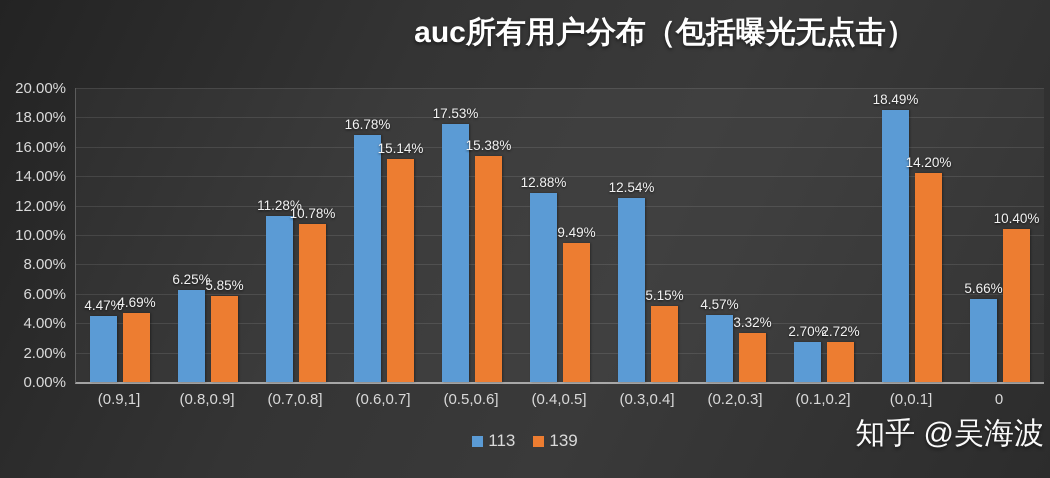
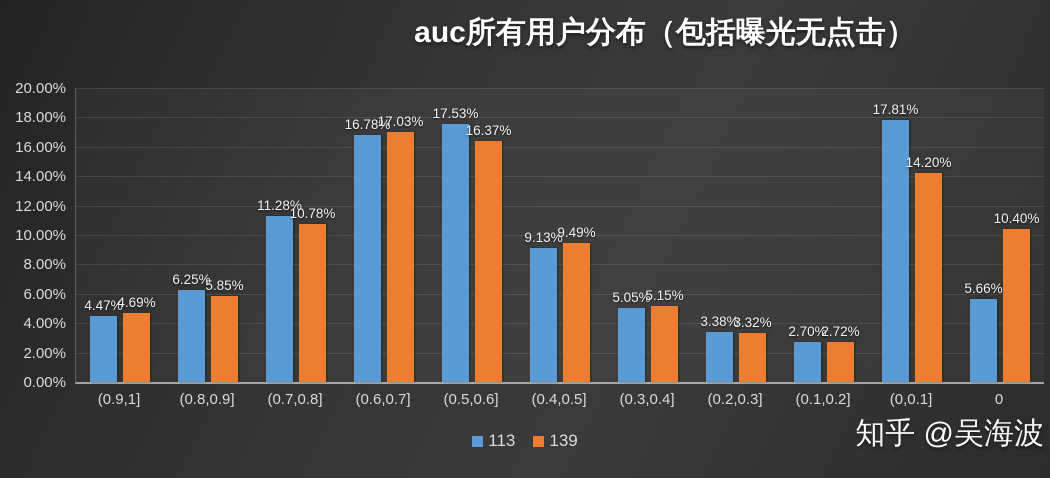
139/(0.6,0.7]: 15.14% -> 17.03%
139/(0.5,0.6]: 15.38% -> 16.37%
113/(0.4,0.5]: 12.88% -> 9.13%
113/(0.3,0.4]: 12.54% -> 5.05%
113/(0.2,0.3]: 4.57% -> 3.38%
113/(0,0.1]: 18.49% -> 17.81%
